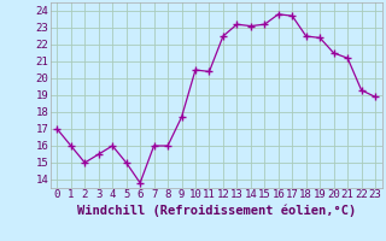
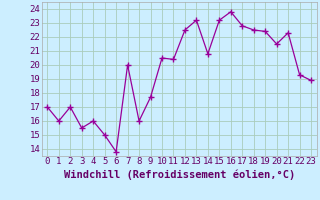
2: 15.0 -> 17.0
7: 16.0 -> 20.0
14: 23.1 -> 20.8
17: 23.7 -> 22.8
21: 21.2 -> 22.3
